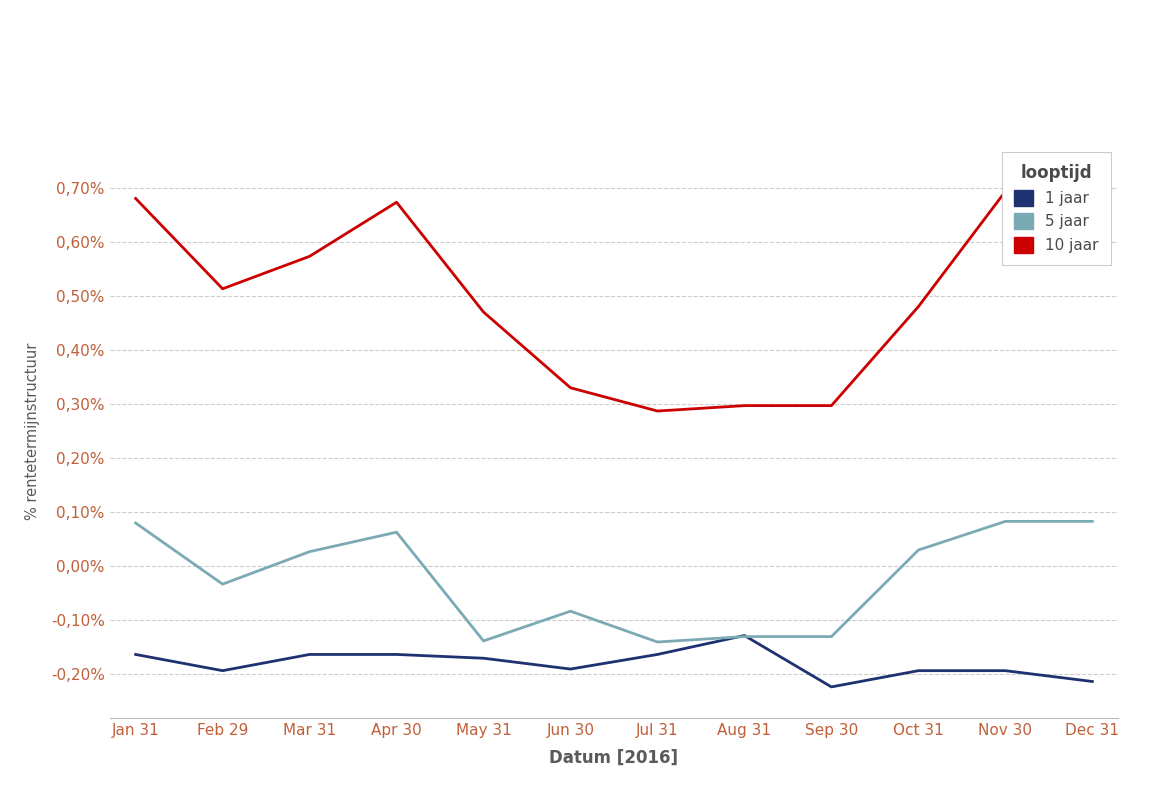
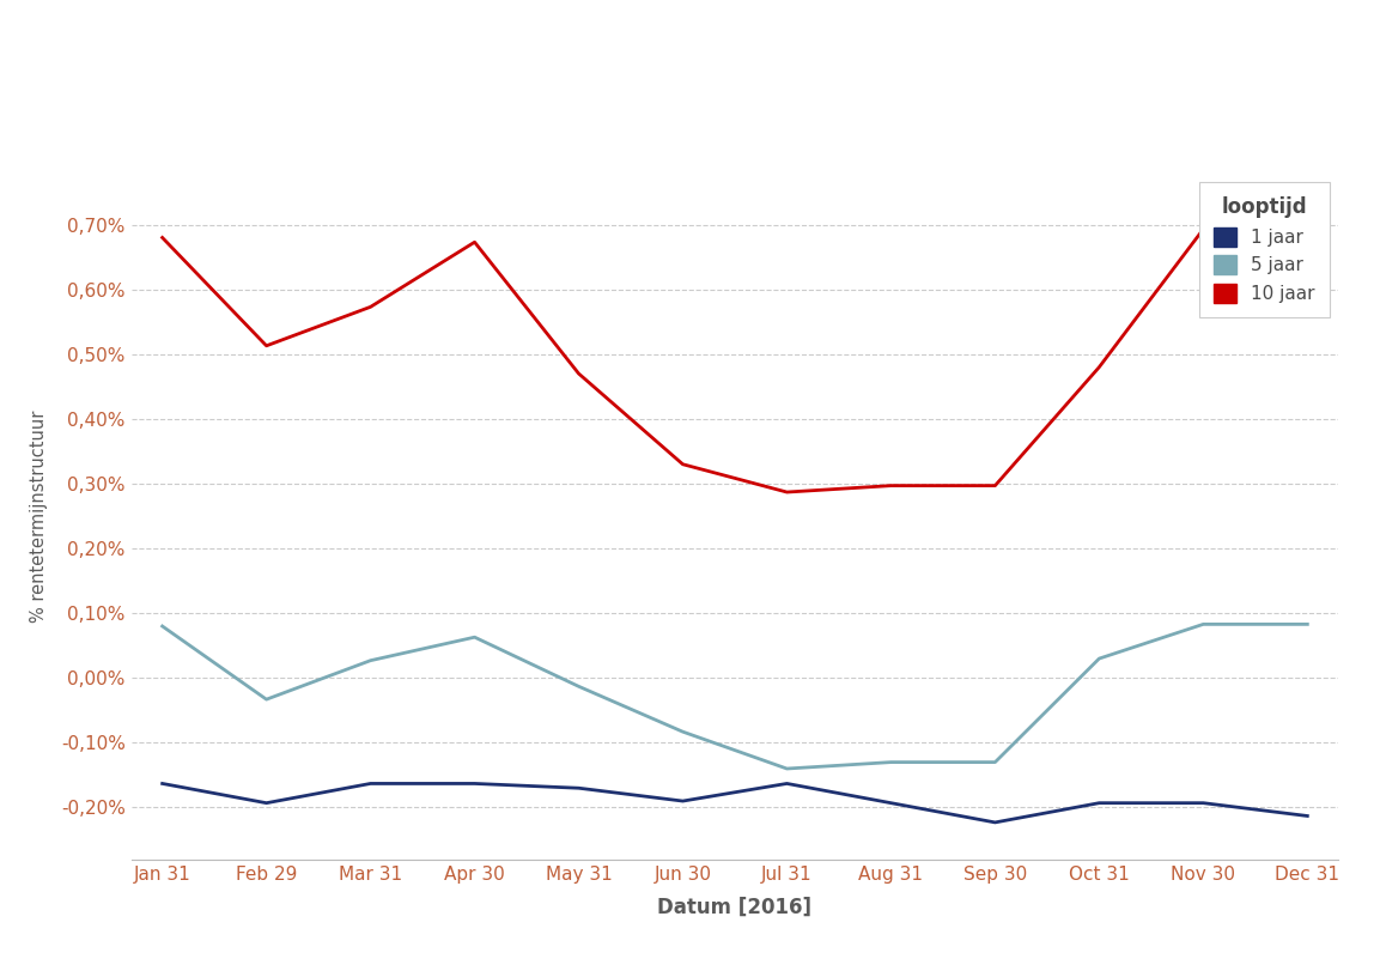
5 jaar/May 31: -0,138% -> -0,013%
1 jaar/Aug 31: -0,128% -> -0,193%
